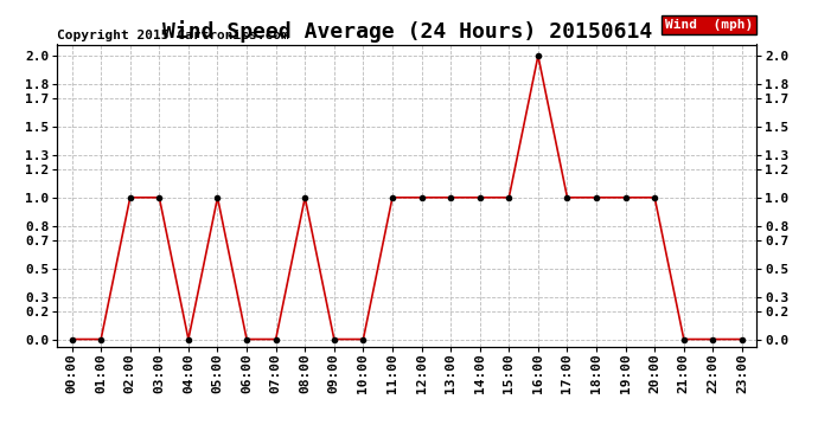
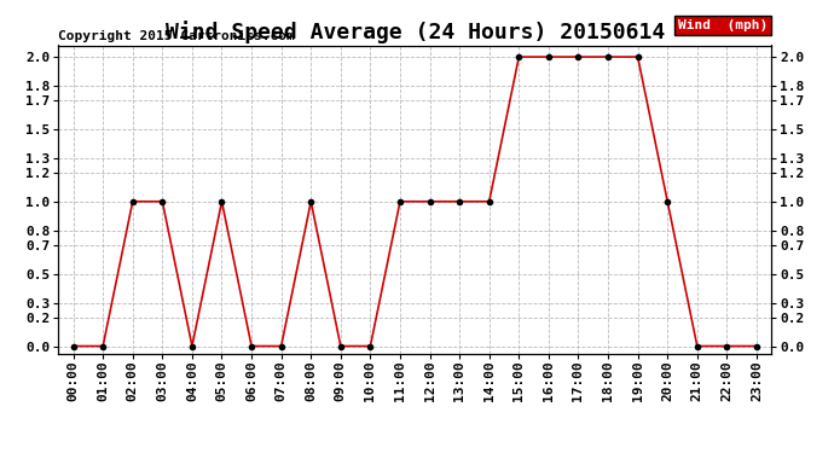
15:00: 1 -> 2
17:00: 1 -> 2
18:00: 1 -> 2
19:00: 1 -> 2
